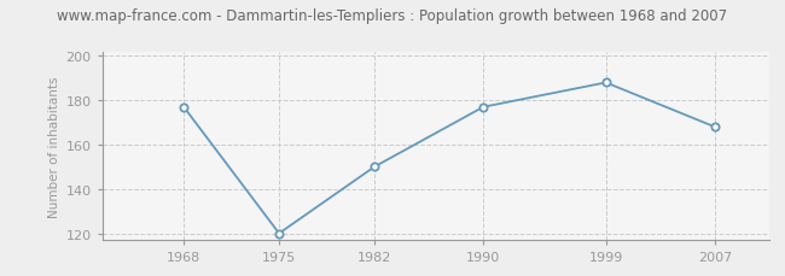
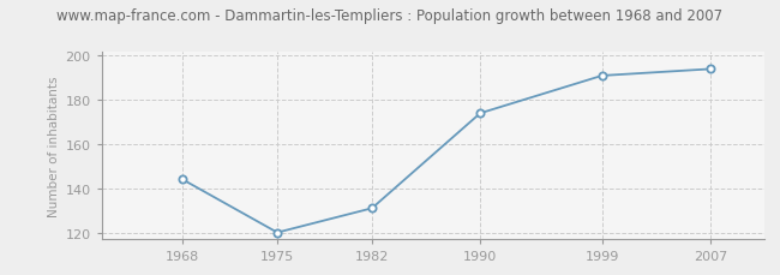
1968: 177 -> 144
1982: 150 -> 131
1990: 177 -> 174
1999: 188 -> 191
2007: 168 -> 194
